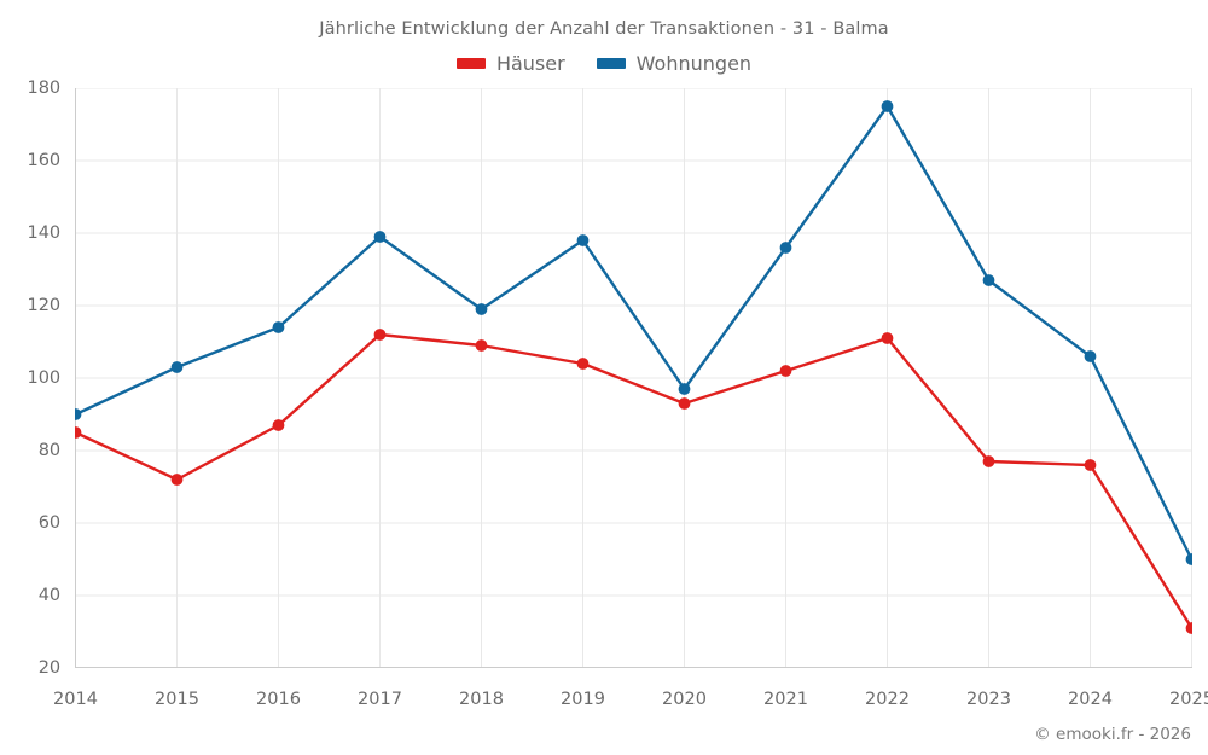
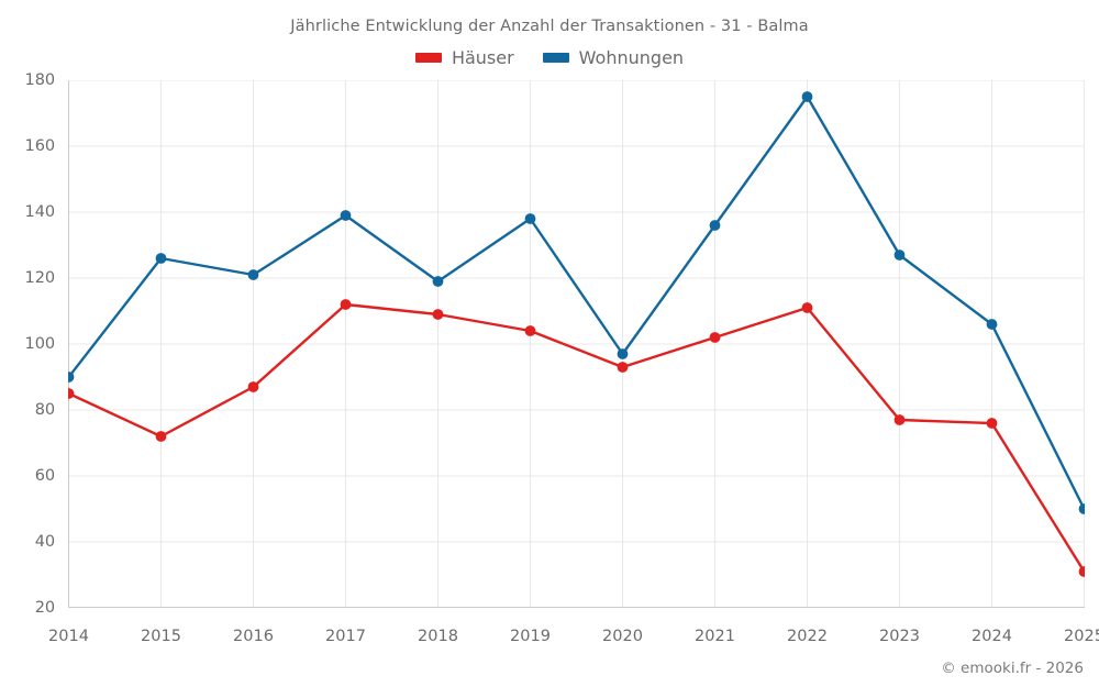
Wohnungen/2015: 103 -> 126
Wohnungen/2016: 114 -> 121
